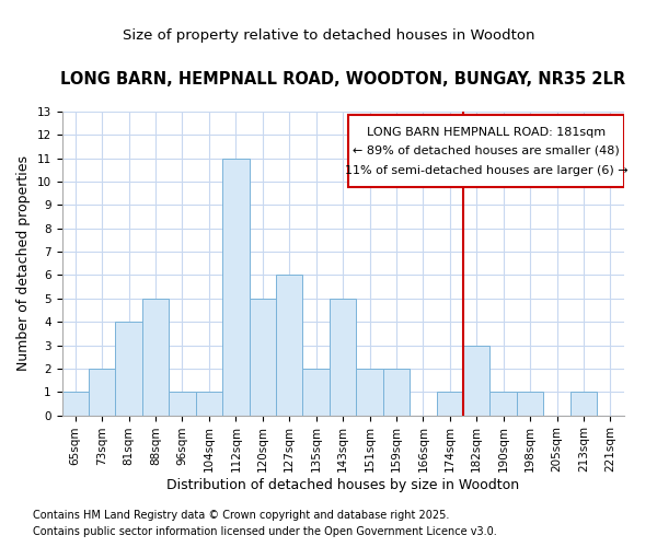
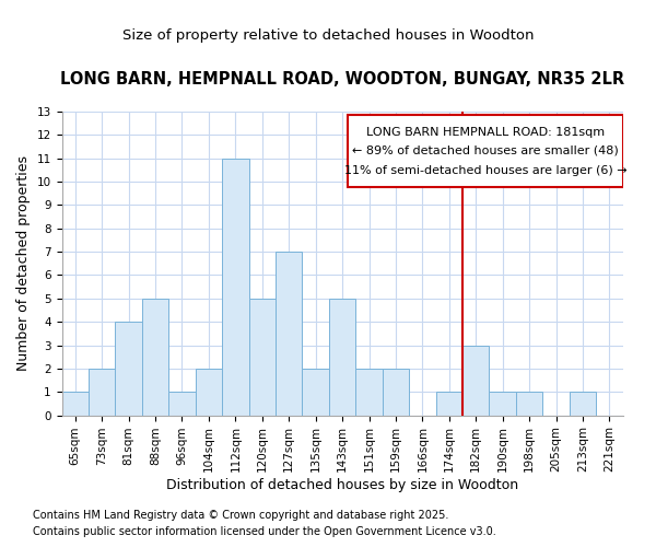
104sqm: 1 -> 2
127sqm: 6 -> 7
